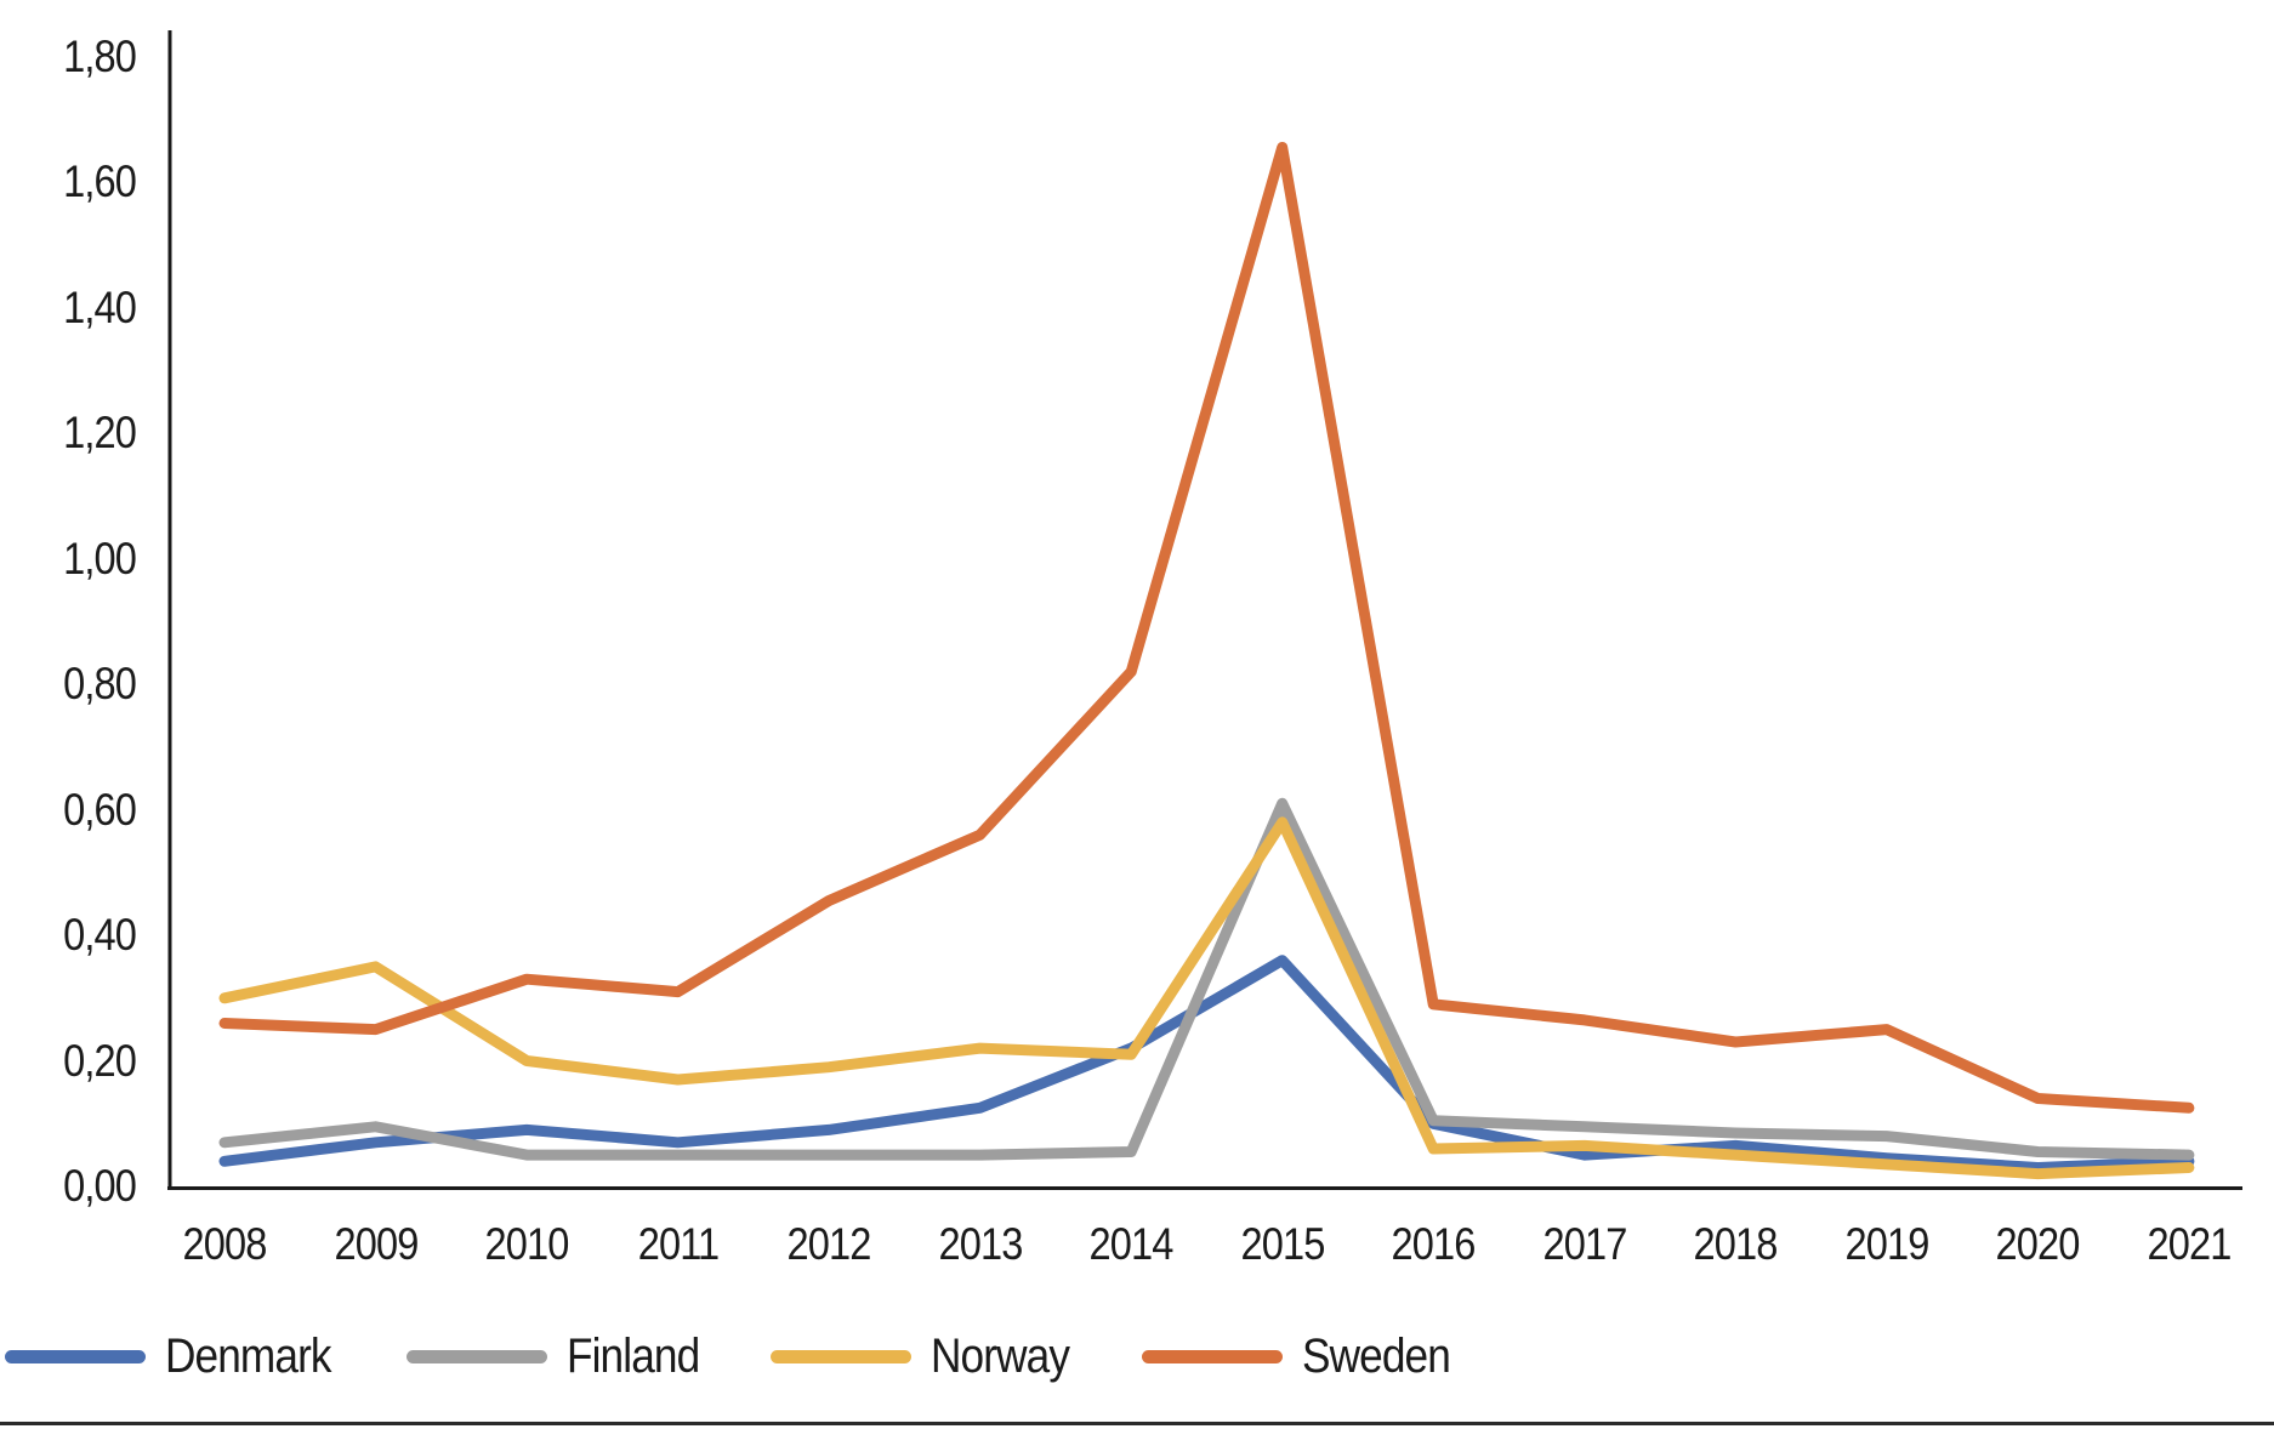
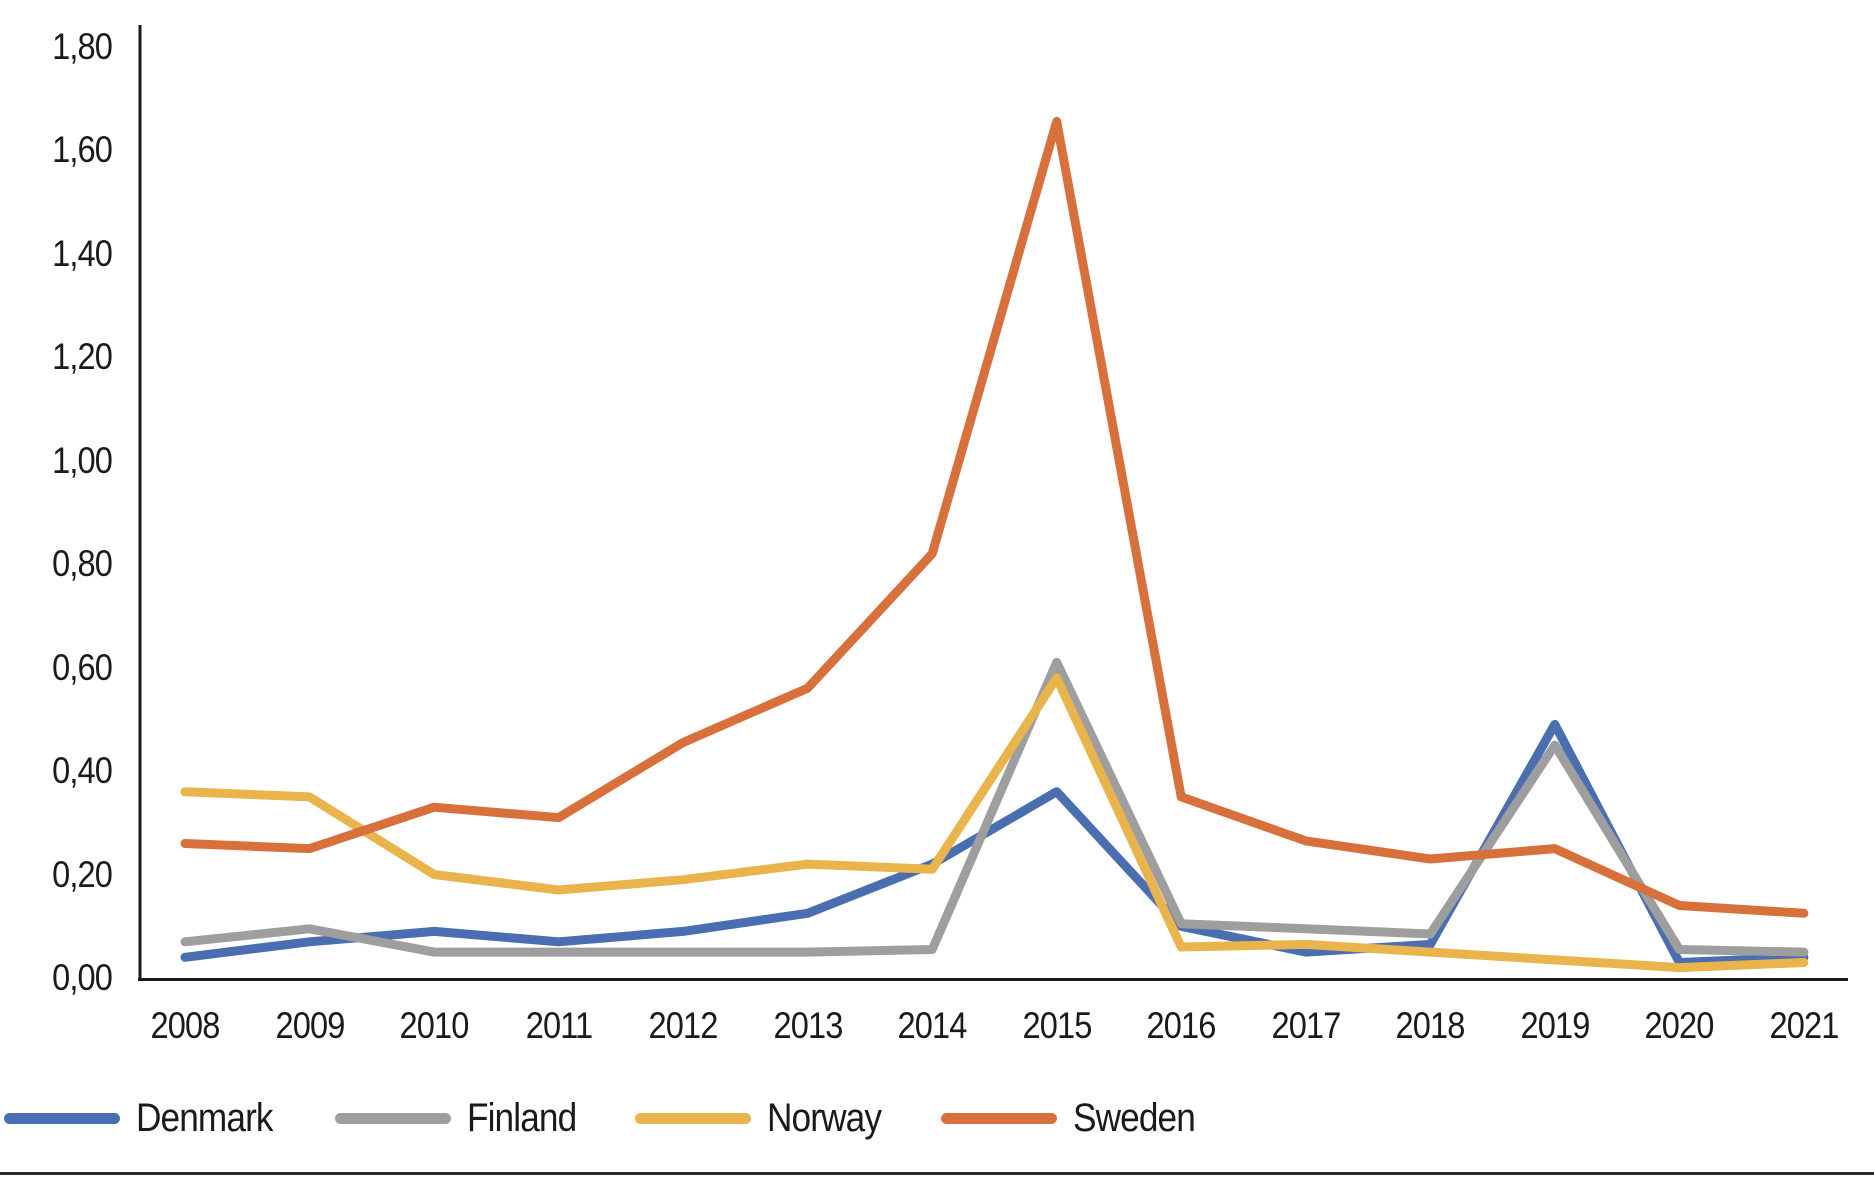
Norway/2008: 0,30 -> 0,36
Sweden/2016: 0,29 -> 0,35
Denmark/2019: 0,04 -> 0,49
Finland/2019: 0,08 -> 0,45
